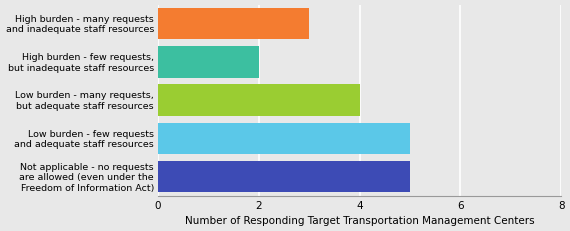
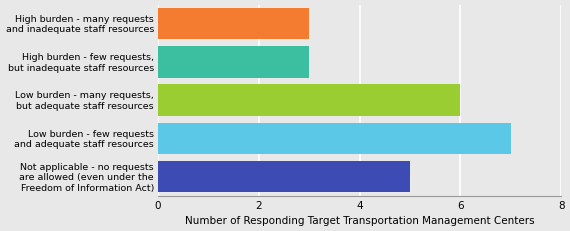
High burden - few requests, but inadequate staff resources: 2 -> 3
Low burden - many requests, but adequate staff resources: 4 -> 6
Low burden - few requests and adequate staff resources: 5 -> 7
